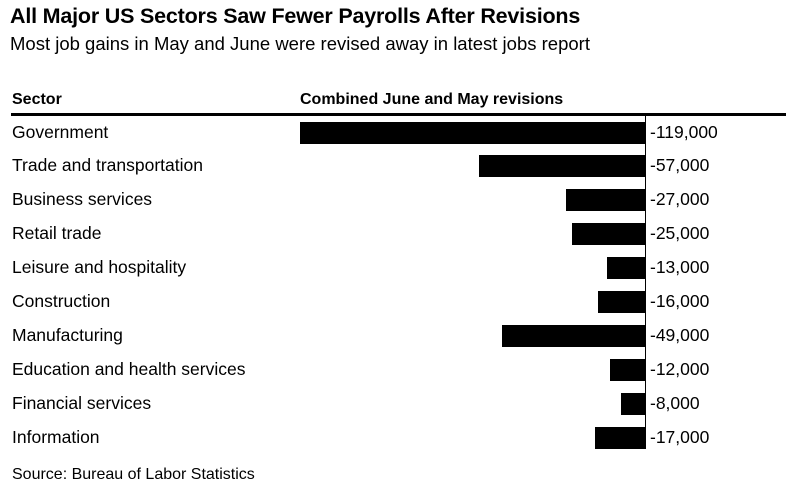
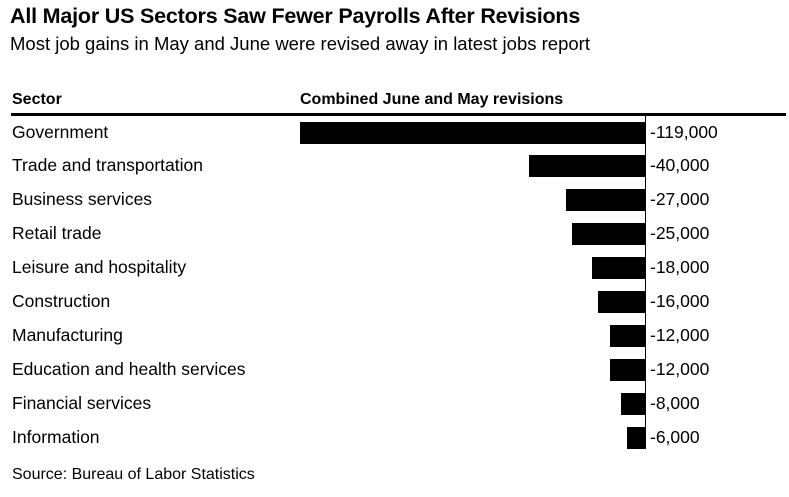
Trade and transportation: -57,000 -> -40,000
Leisure and hospitality: -13,000 -> -18,000
Manufacturing: -49,000 -> -12,000
Information: -17,000 -> -6,000
